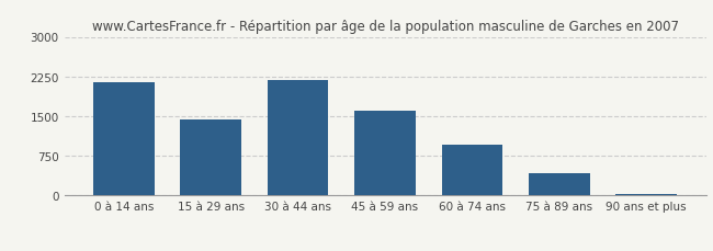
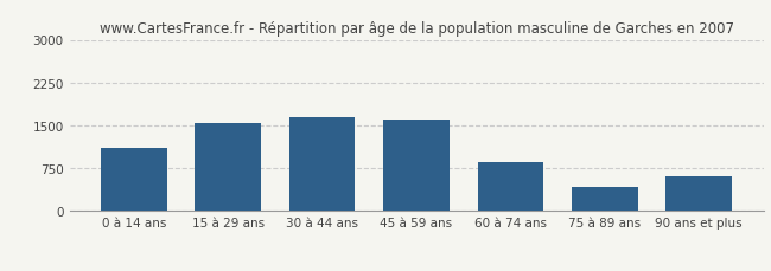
0 à 14 ans: 2150 -> 1100
15 à 29 ans: 1430 -> 1550
30 à 44 ans: 2180 -> 1650
60 à 74 ans: 970 -> 850
90 ans et plus: 30 -> 600
